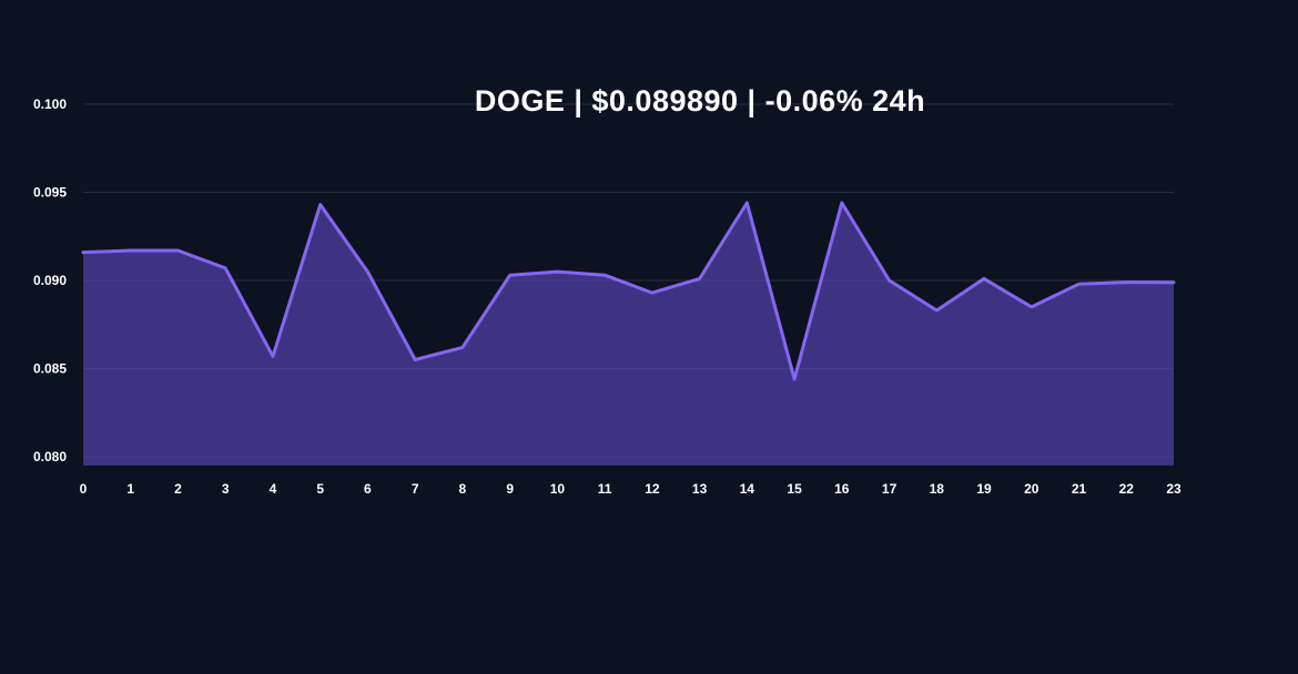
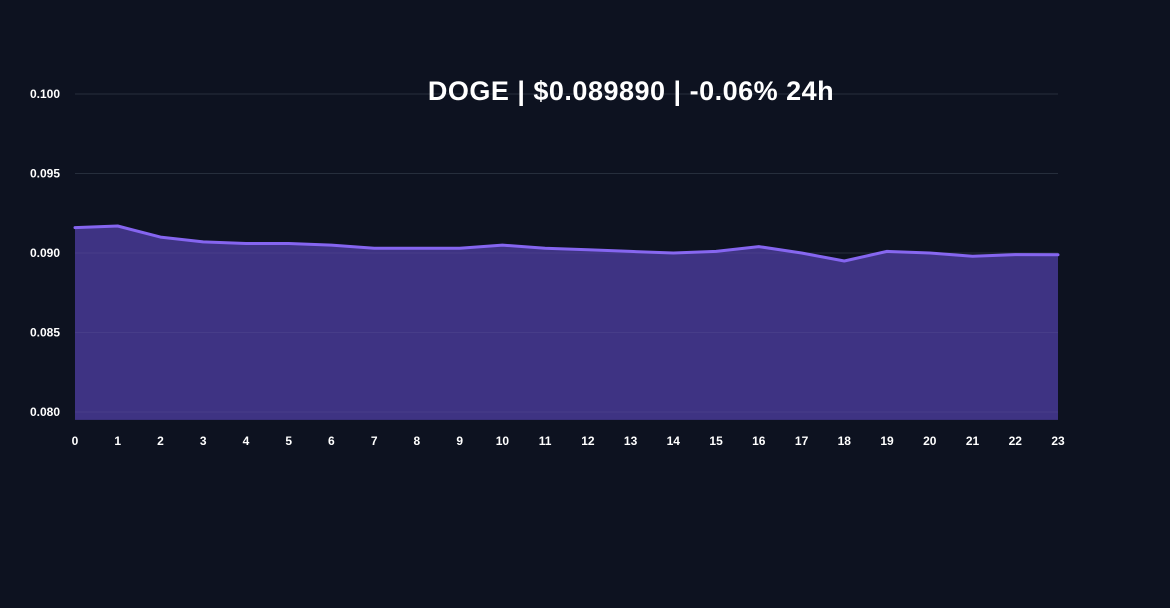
2: 0.0917 -> 0.0910
4: 0.0857 -> 0.0906
5: 0.0943 -> 0.0906
7: 0.0855 -> 0.0903
8: 0.0862 -> 0.0903
12: 0.0893 -> 0.0902
14: 0.0944 -> 0.0900
15: 0.0844 -> 0.0901
16: 0.0944 -> 0.0904
18: 0.0883 -> 0.0895
20: 0.0885 -> 0.0900
